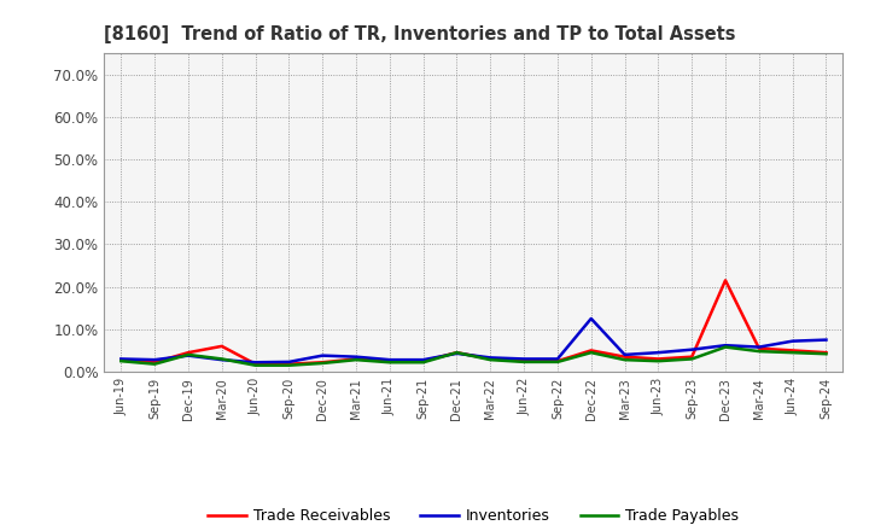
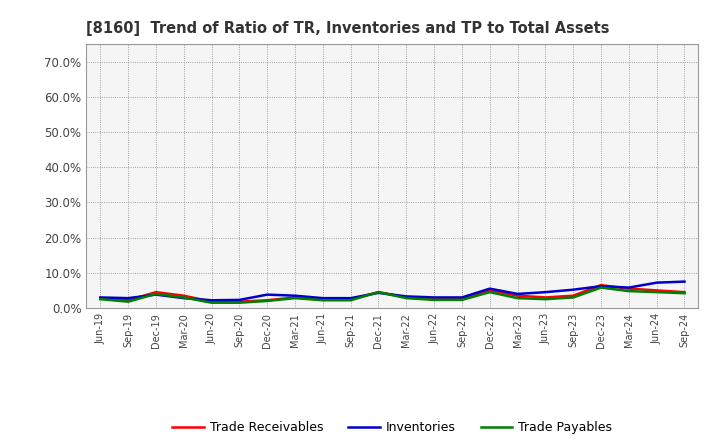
Trade Receivables/Mar-20: 6.0% -> 3.5%
Inventories/Dec-22: 12.5% -> 5.5%
Trade Receivables/Dec-23: 21.5% -> 6.5%
